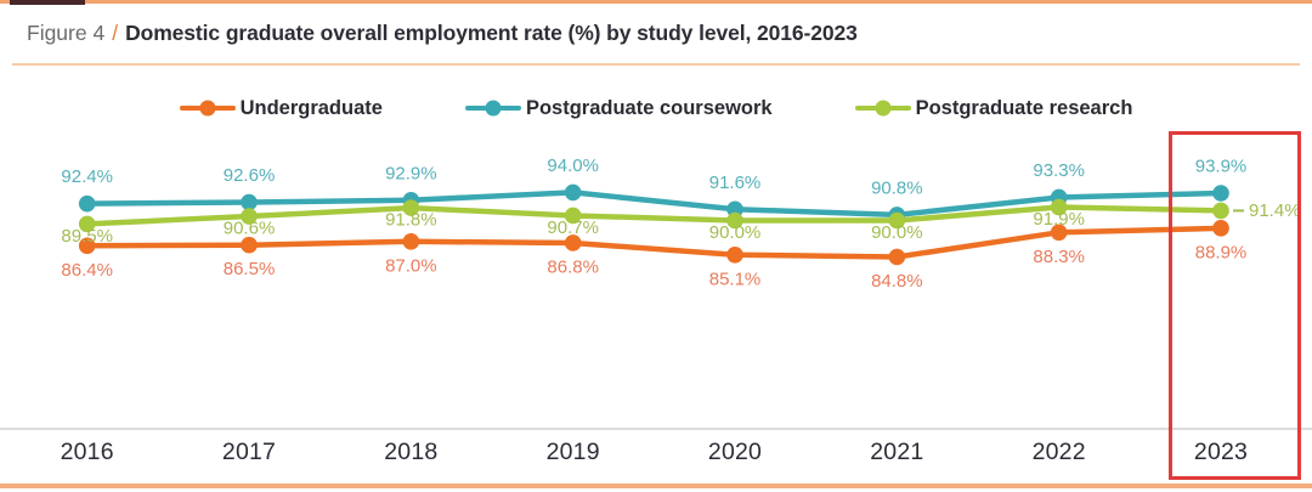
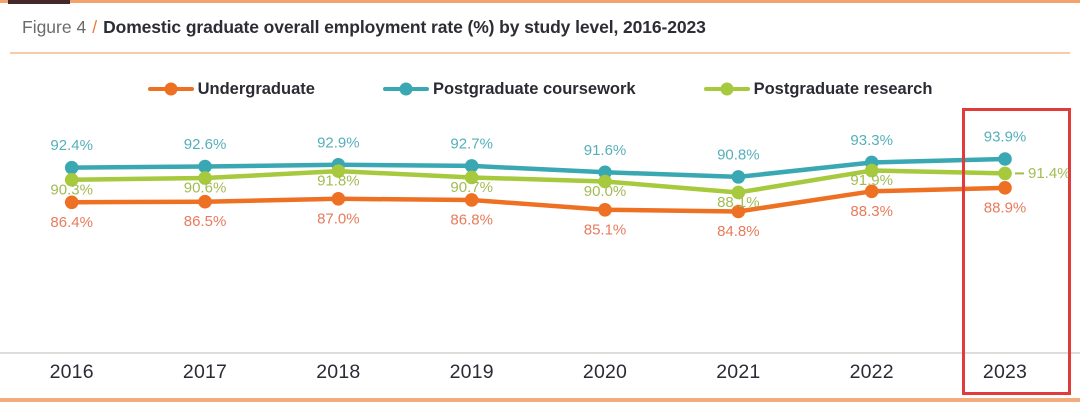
Postgraduate research/2016: 89.5% -> 90.3%
Postgraduate coursework/2019: 94.0% -> 92.7%
Postgraduate research/2021: 90.0% -> 88.1%
